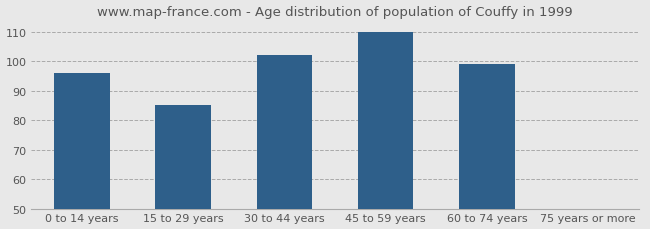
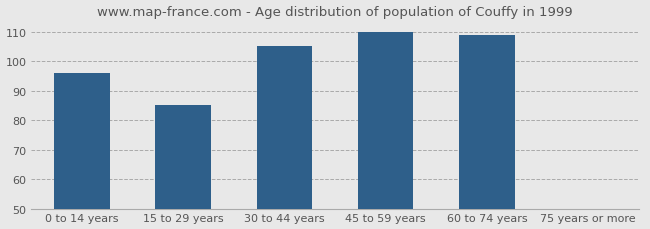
30 to 44 years: 102 -> 105
60 to 74 years: 99 -> 109
